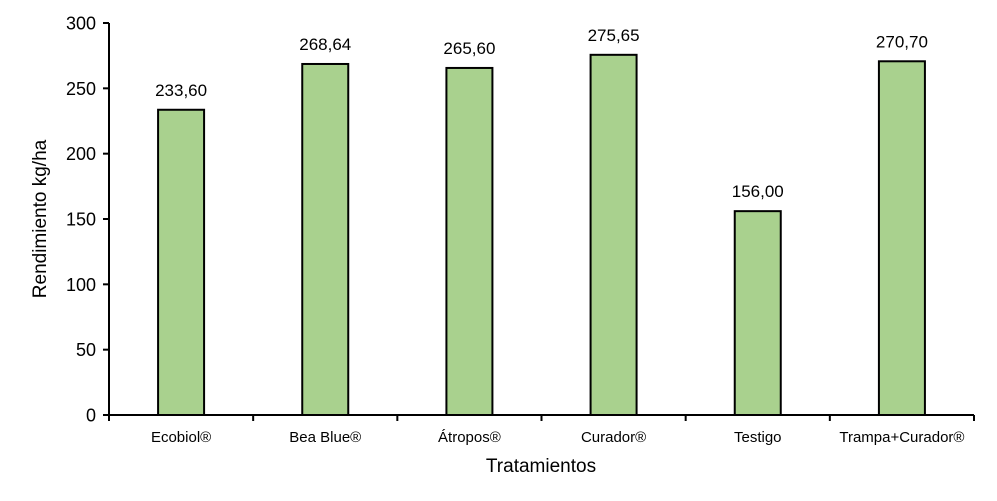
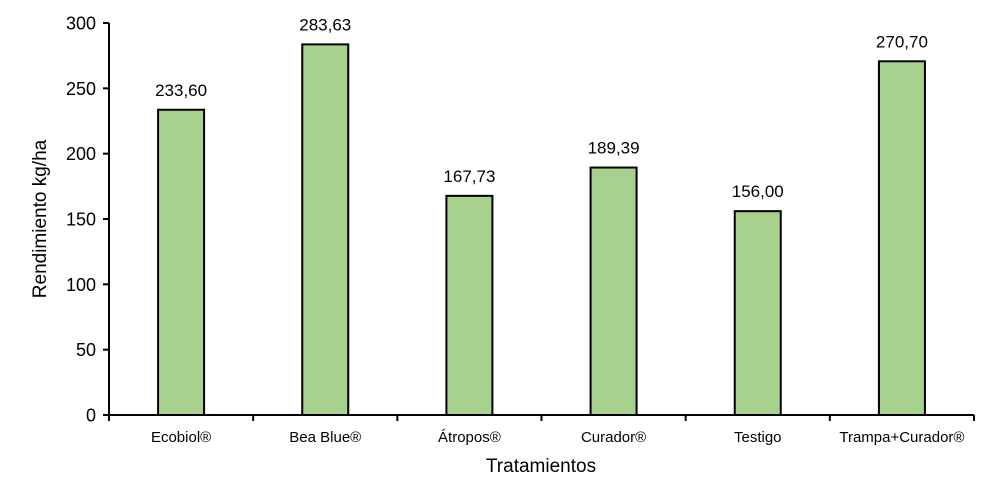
Bea Blue®: 268,64 -> 283,63
Átropos®: 265,60 -> 167,73
Curador®: 275,65 -> 189,39
